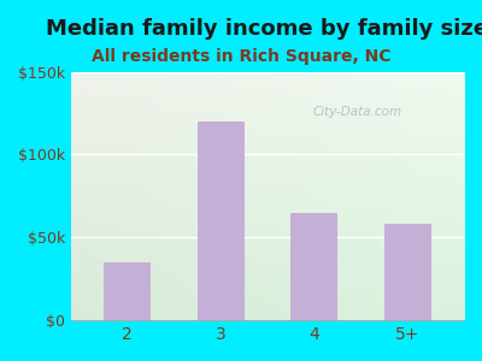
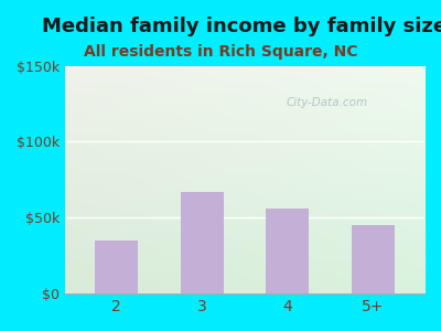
3: $120k -> $67k
4: $65k -> $56k
5+: $58k -> $45k
